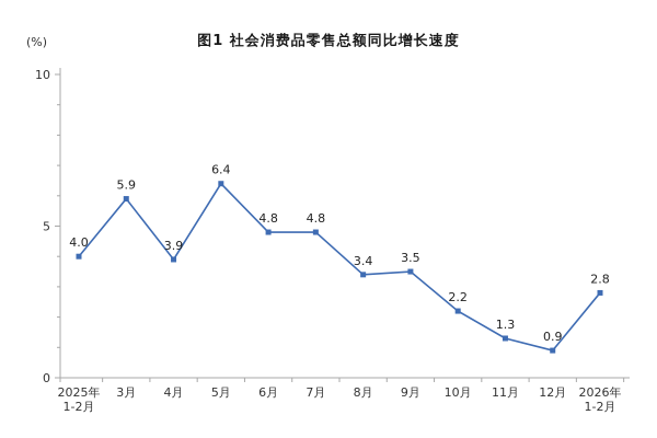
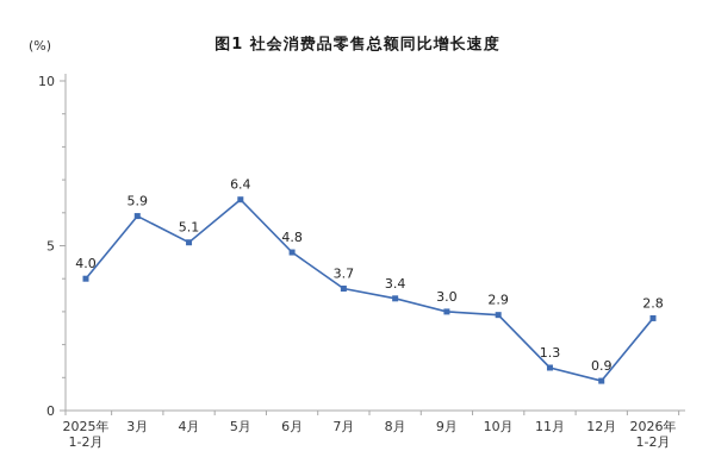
4月: 3.9 -> 5.1
7月: 4.8 -> 3.7
9月: 3.5 -> 3.0
10月: 2.2 -> 2.9
